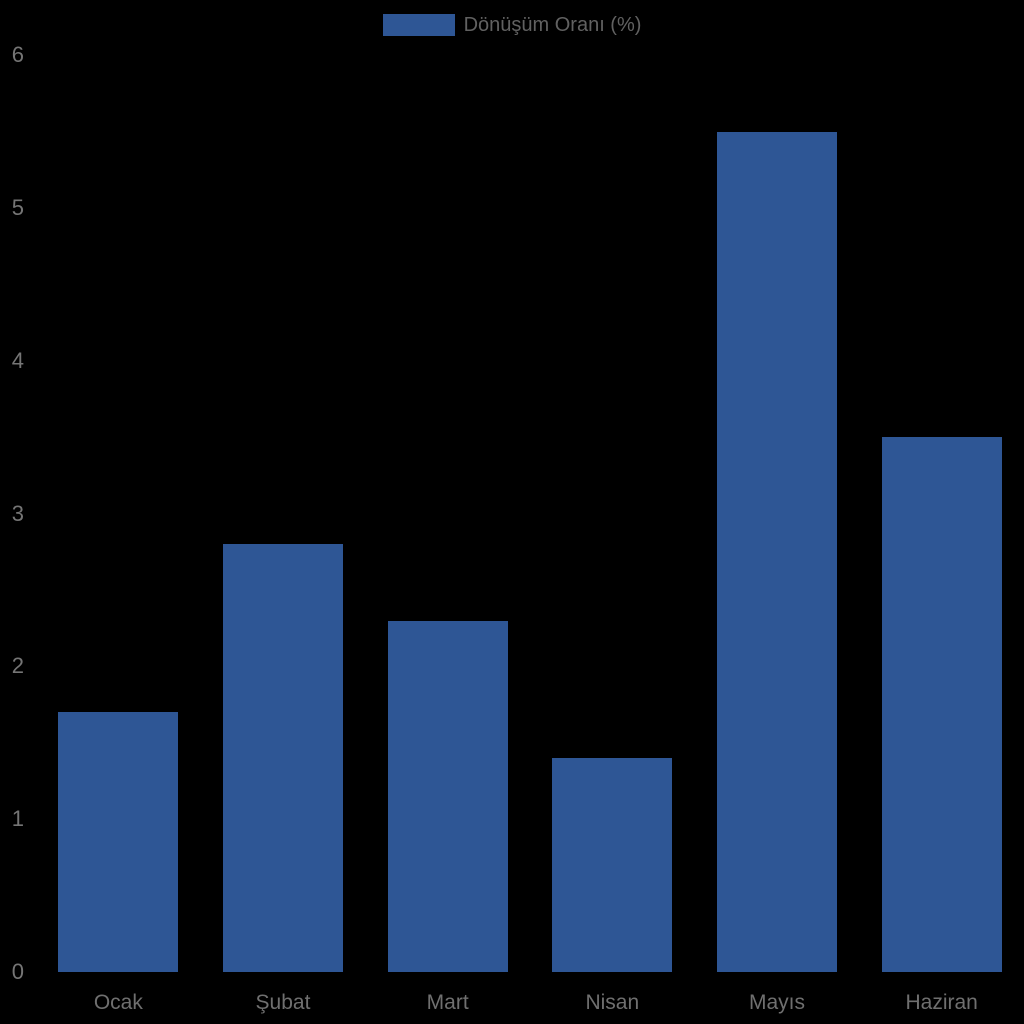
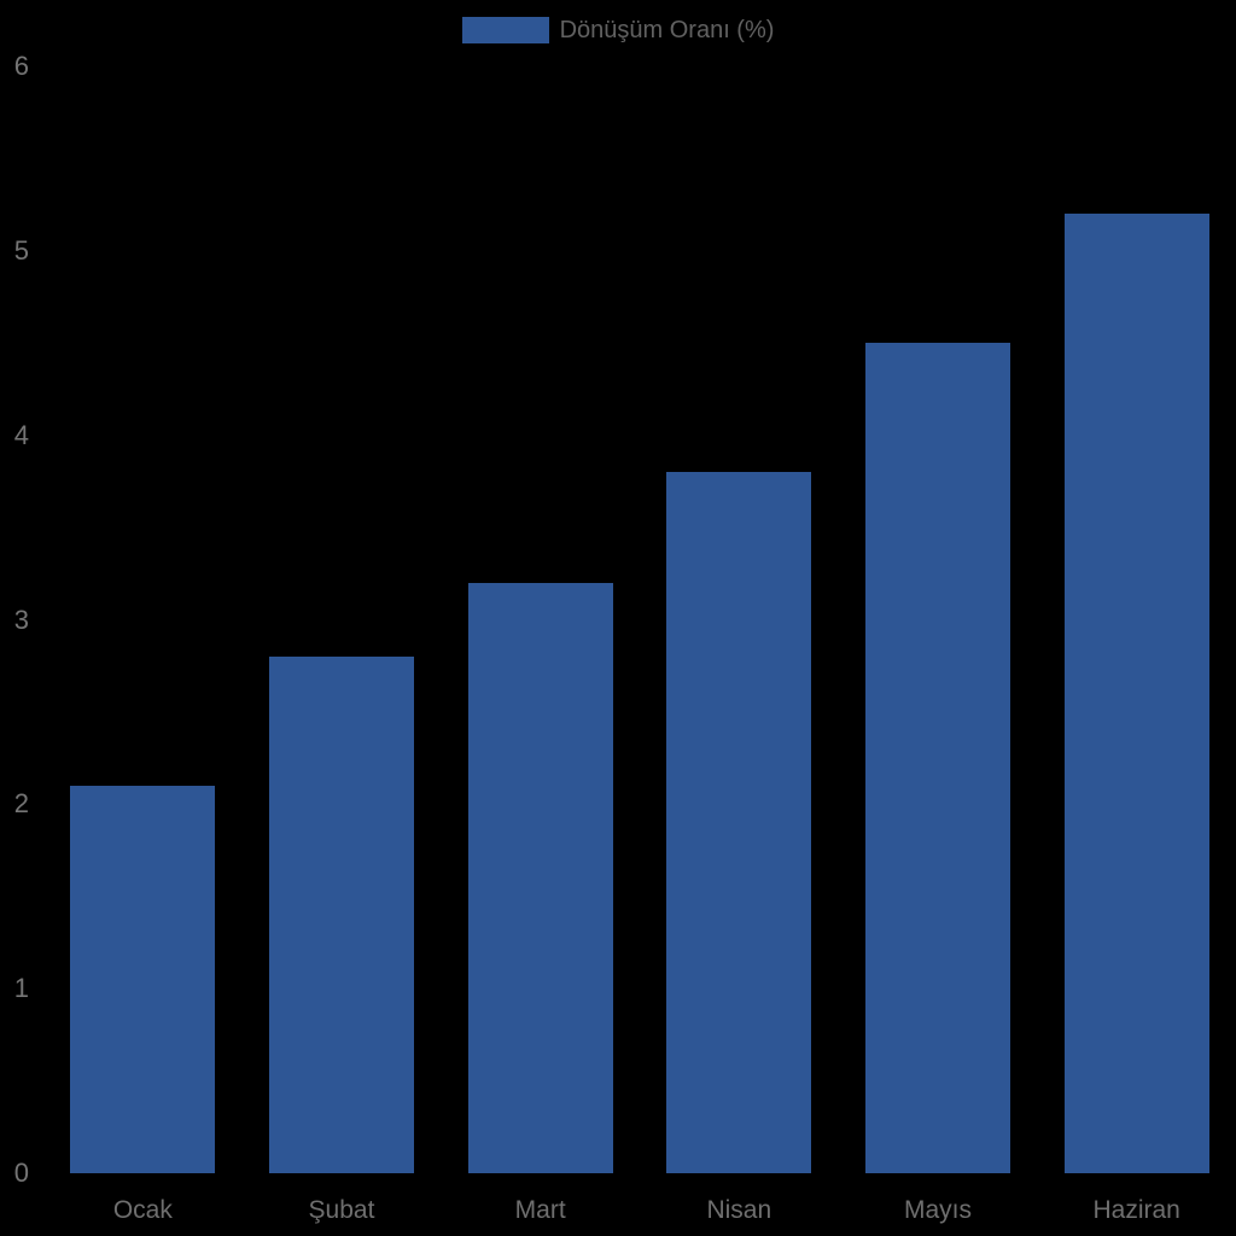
Ocak: 1.7 -> 2.1
Mart: 2.3 -> 3.2
Nisan: 1.4 -> 3.8
Mayıs: 5.5 -> 4.5
Haziran: 3.5 -> 5.2
